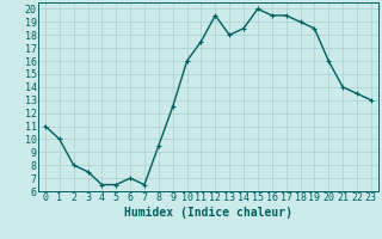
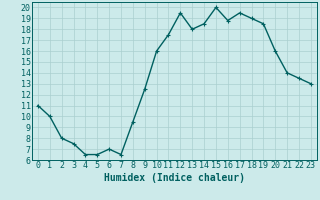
16: 19.5 -> 18.8
